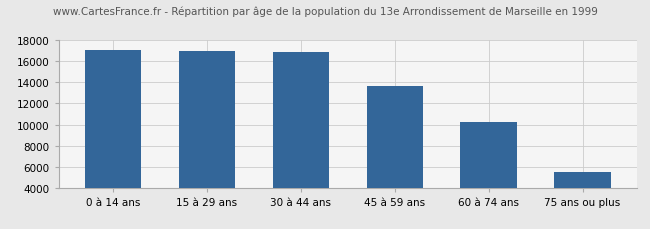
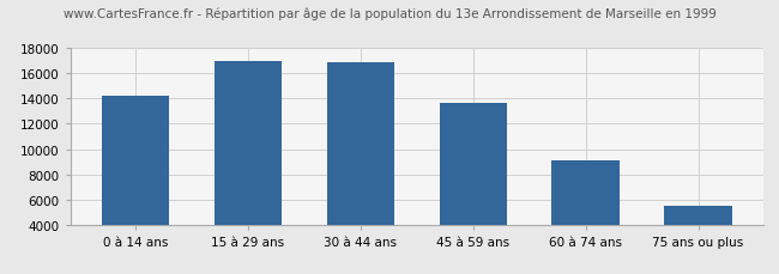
0 à 14 ans: 17000 -> 14200
60 à 74 ans: 10200 -> 9100
